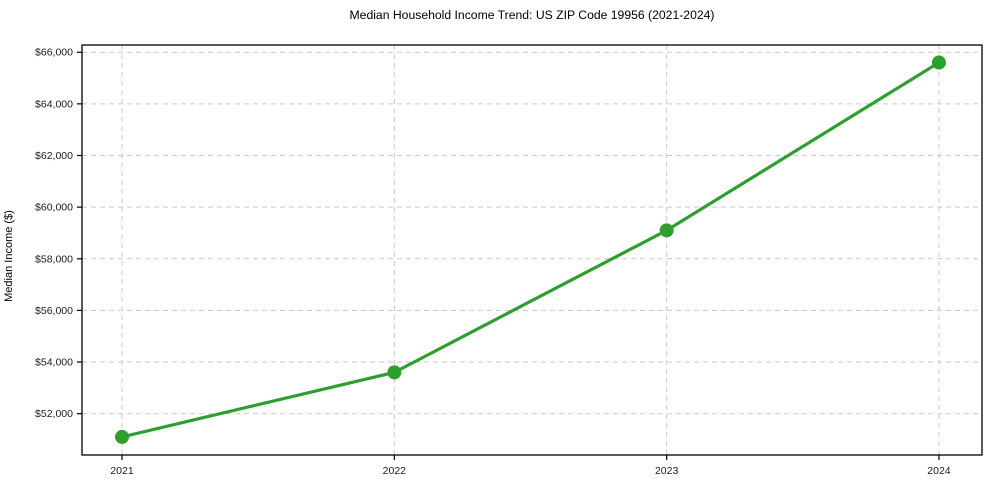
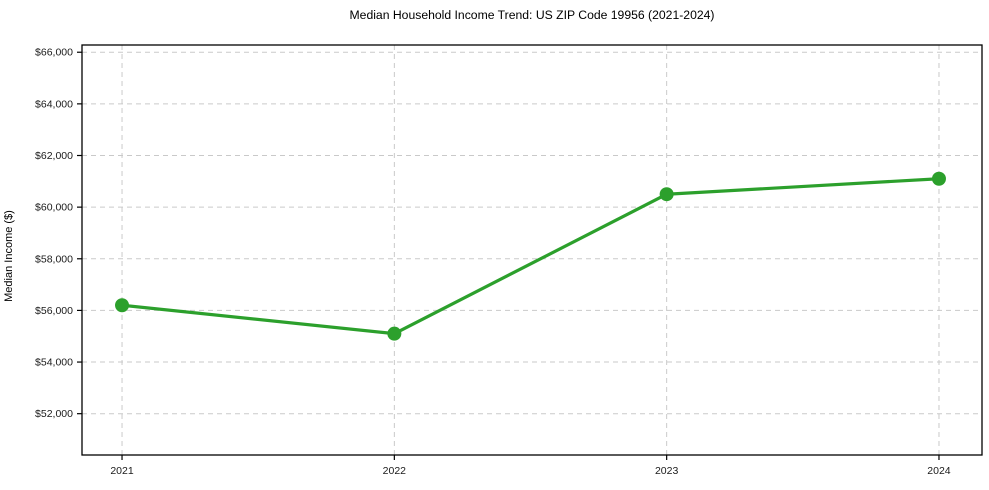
2021: $51100 -> $56200
2022: $53600 -> $55100
2023: $59100 -> $60500
2024: $65600 -> $61100
